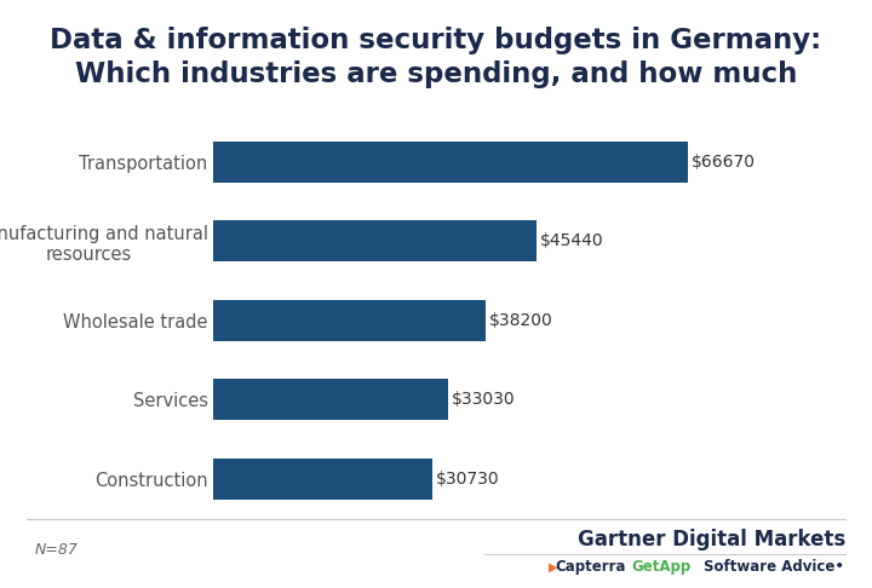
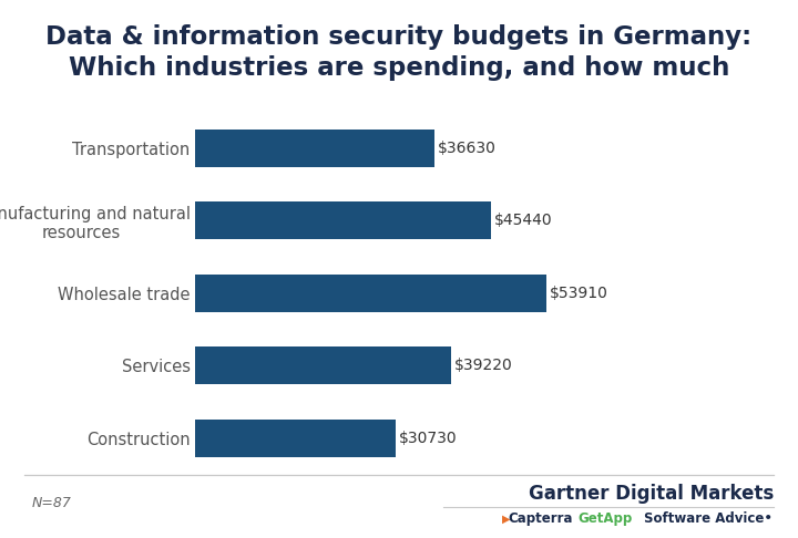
Transportation: $66670 -> $36630
Wholesale trade: $38200 -> $53910
Services: $33030 -> $39220
